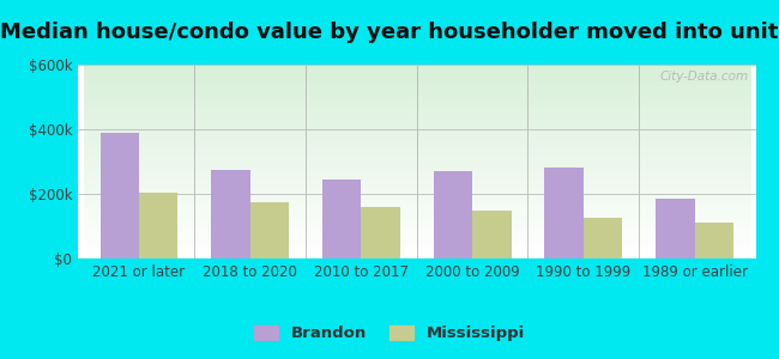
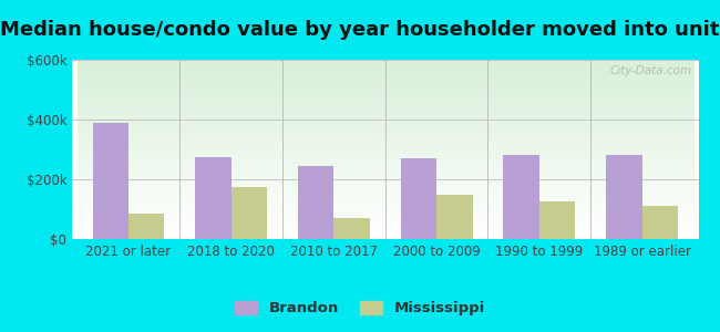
Mississippi/2021 or later: $205k -> $85k
Mississippi/2010 to 2017: $160k -> $70k
Brandon/1989 or earlier: $185k -> $280k
